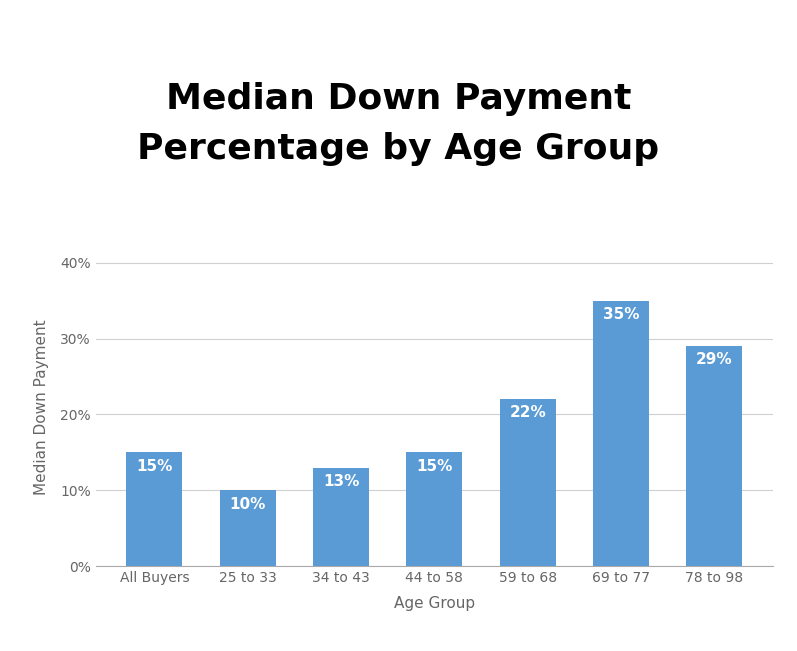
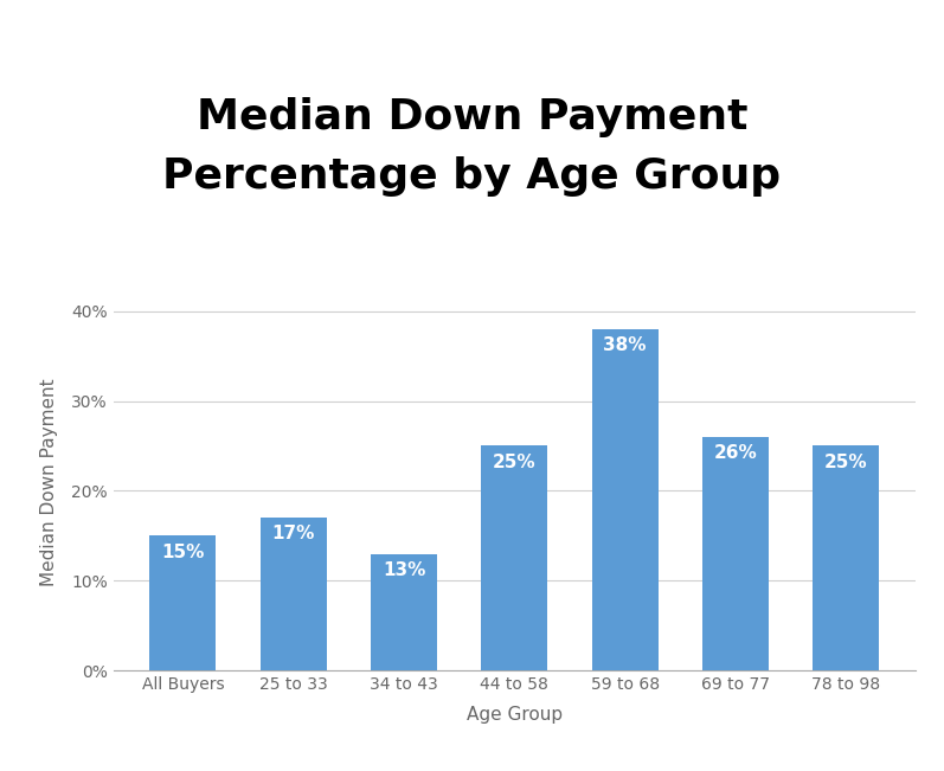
25 to 33: 10% -> 17%
44 to 58: 15% -> 25%
59 to 68: 22% -> 38%
69 to 77: 35% -> 26%
78 to 98: 29% -> 25%
